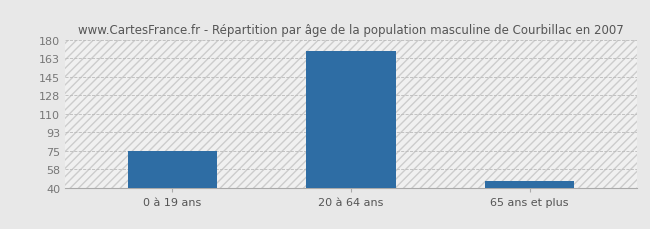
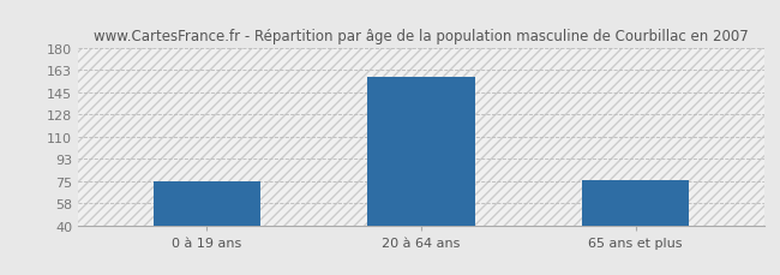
20 à 64 ans: 170 -> 158
65 ans et plus: 46 -> 76
